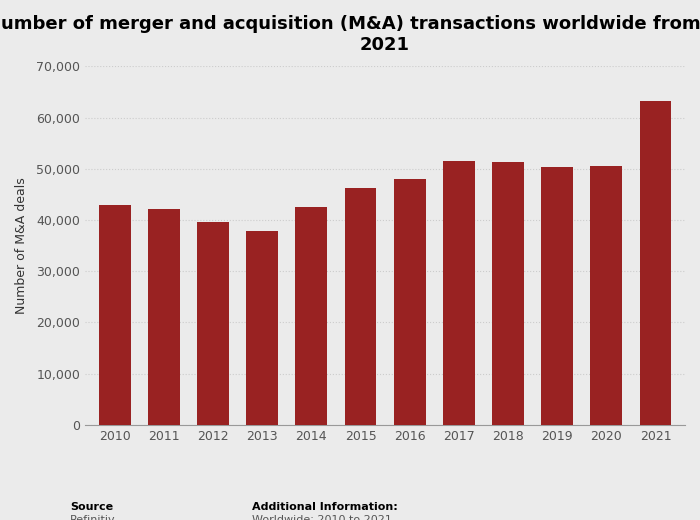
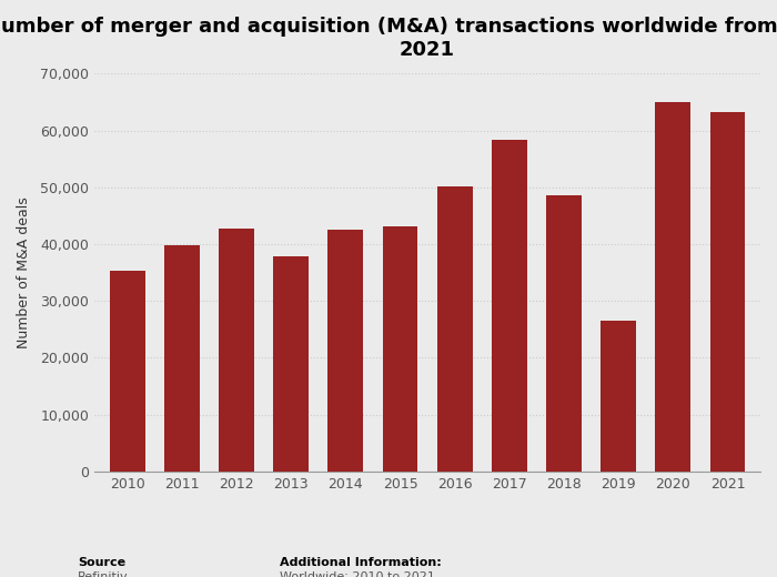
2010: 42,900 -> 35,400
2011: 42,200 -> 39,800
2012: 39,600 -> 42,800
2015: 46,200 -> 43,200
2016: 48,100 -> 50,200
2017: 51,500 -> 58,400
2018: 51,300 -> 48,600
2019: 50,300 -> 26,600
2020: 50,600 -> 65,000
